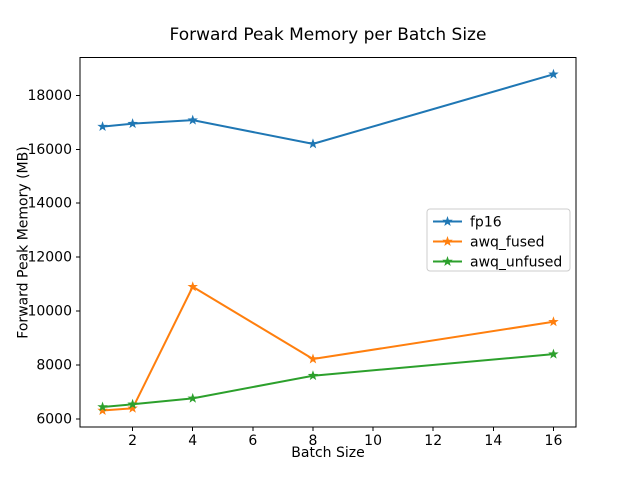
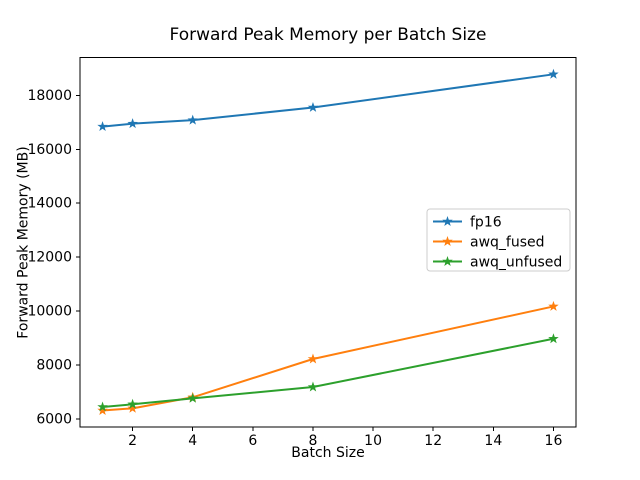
awq_fused/4: 10900 -> 6800
fp16/8: 16200 -> 17600
awq_unfused/8: 7600 -> 7200
awq_fused/16: 9600 -> 10200
awq_unfused/16: 8400 -> 9000
